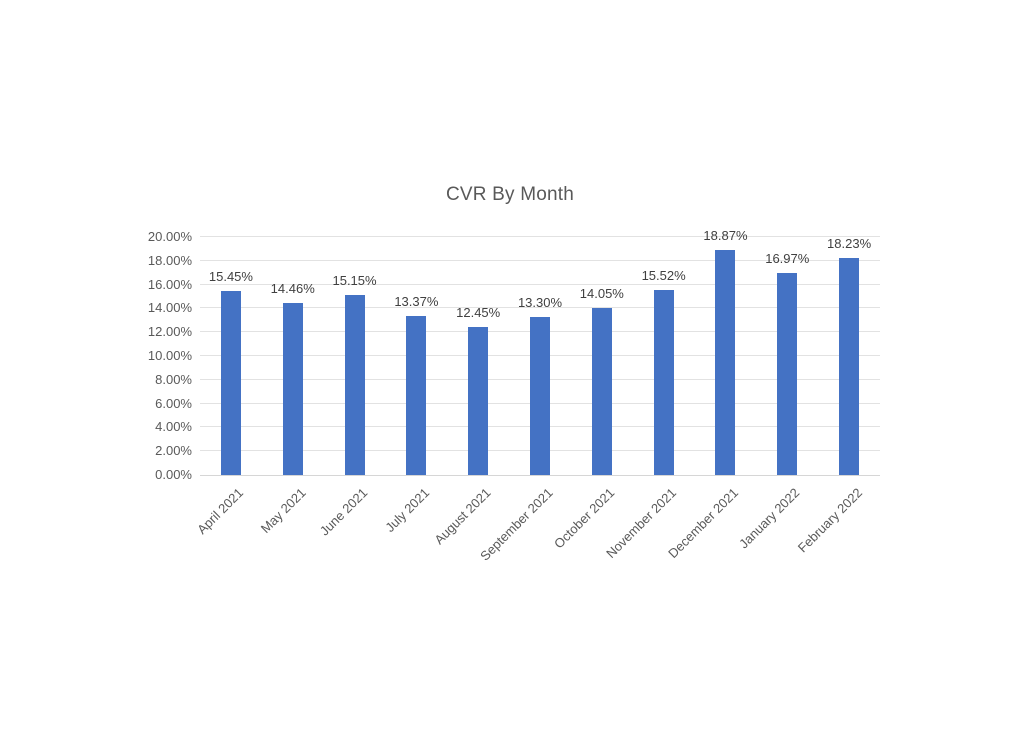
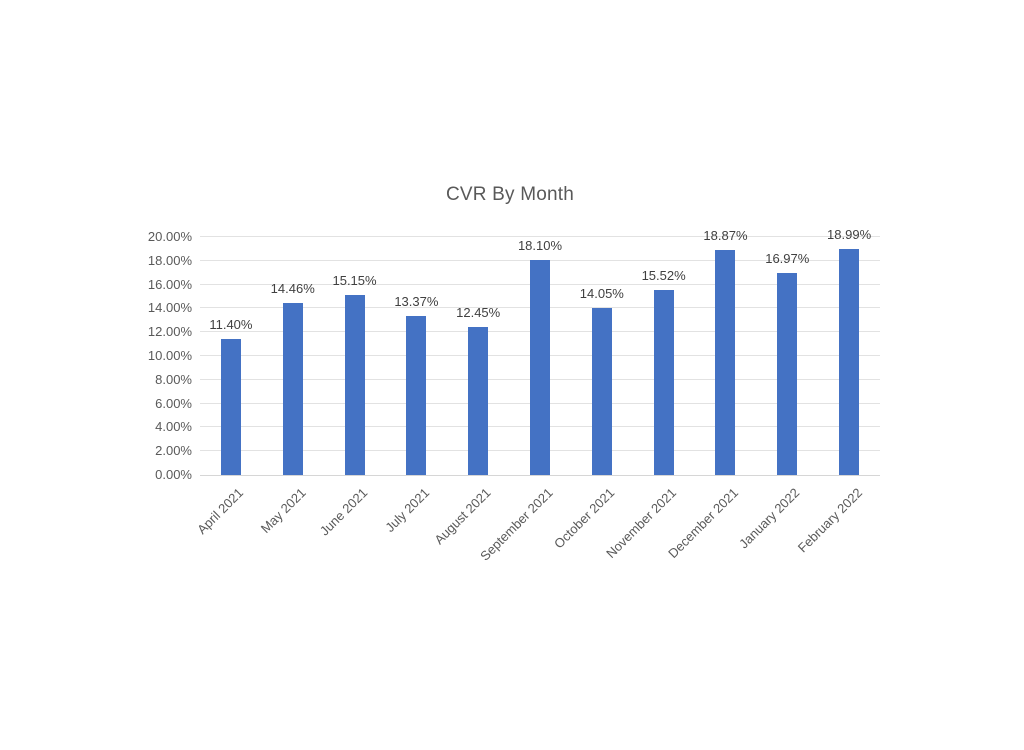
April 2021: 15.45% -> 11.40%
September 2021: 13.30% -> 18.10%
February 2022: 18.23% -> 18.99%
